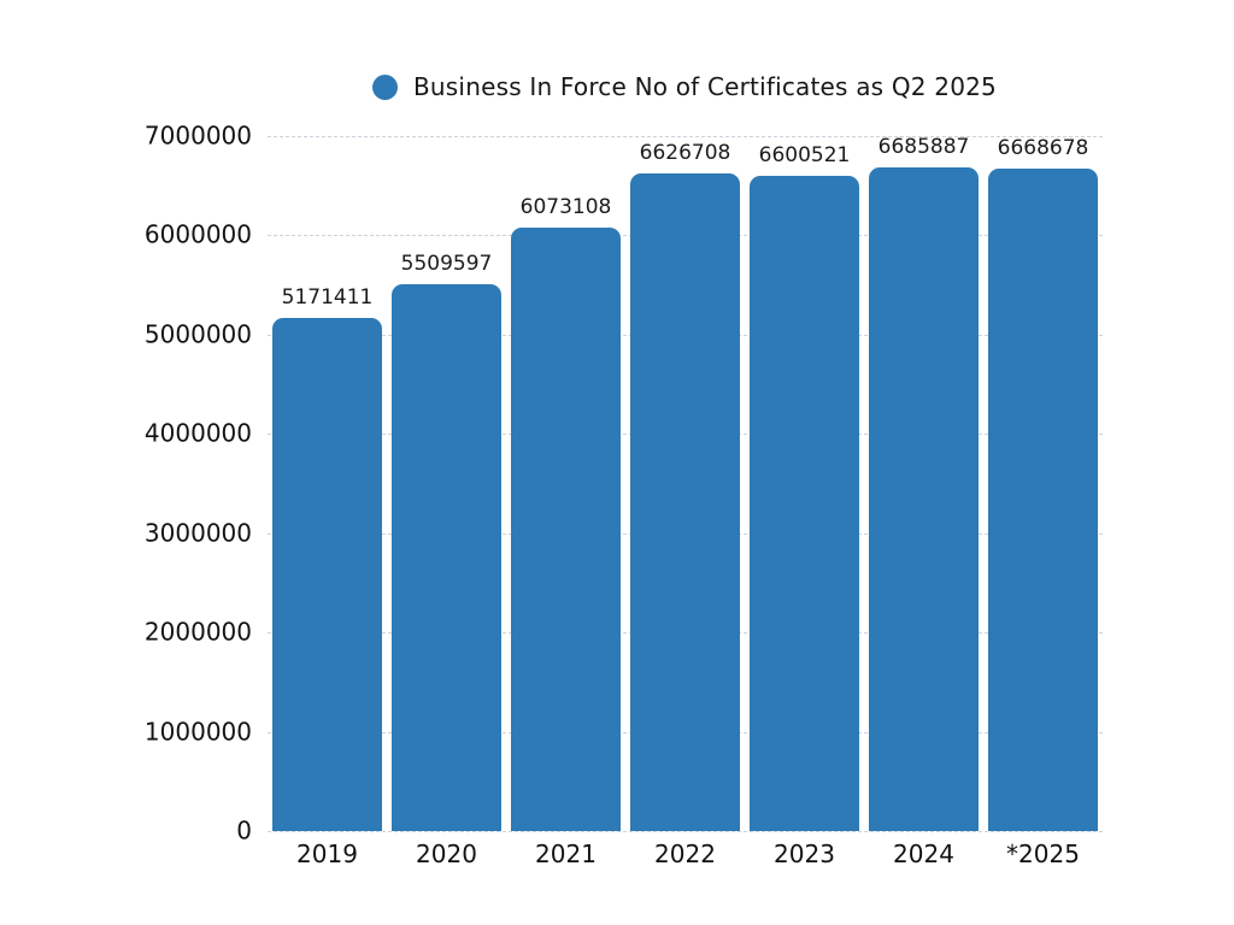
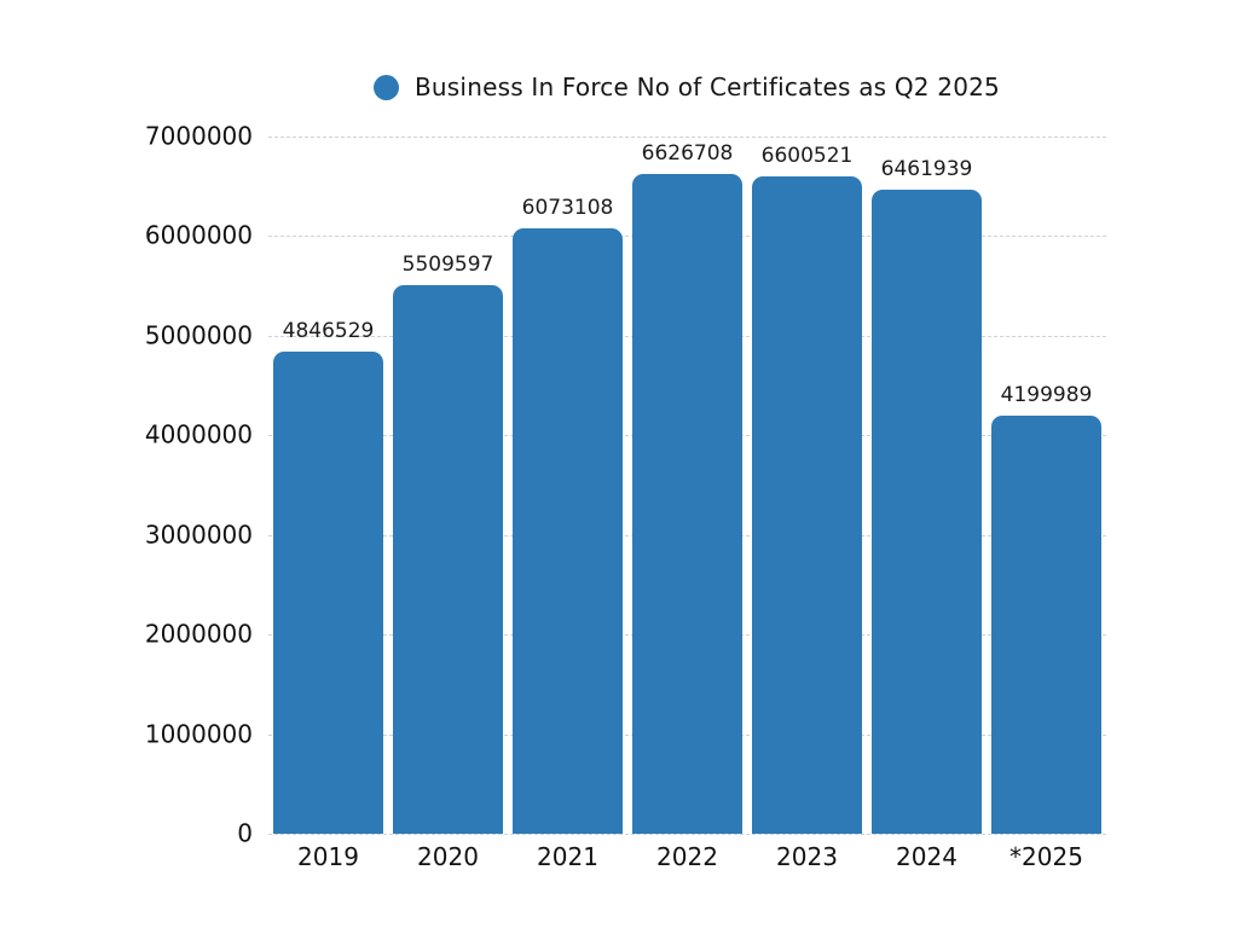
2019: 5171411 -> 4846529
2024: 6685887 -> 6461939
*2025: 6668678 -> 4199989
